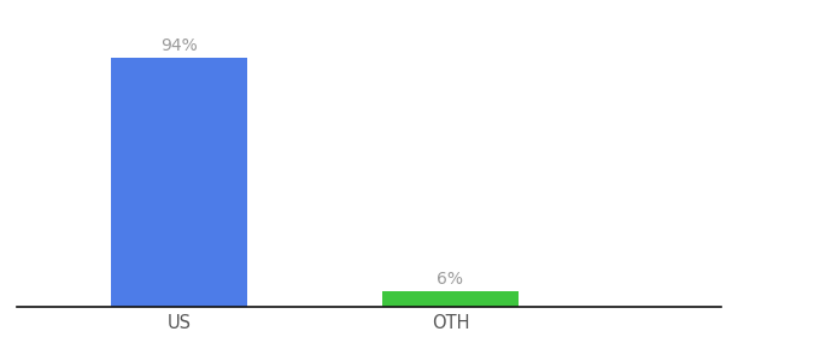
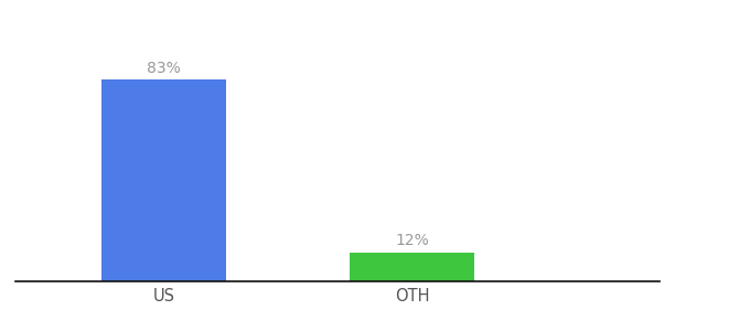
US: 94% -> 83%
OTH: 6% -> 12%
